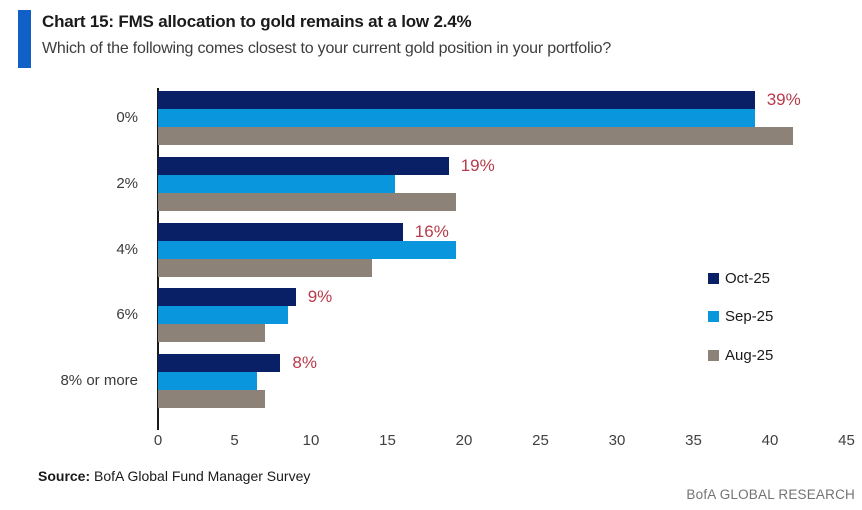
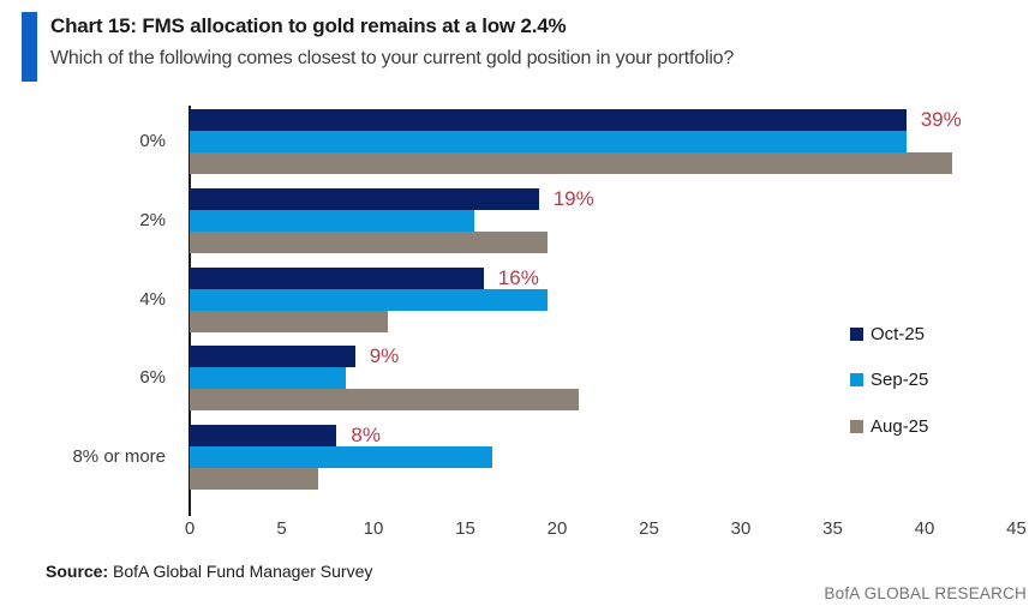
Aug-25/4%: 14.0 -> 10.8
Aug-25/6%: 7.0 -> 21.2
Sep-25/8% or more: 6.5 -> 16.5
